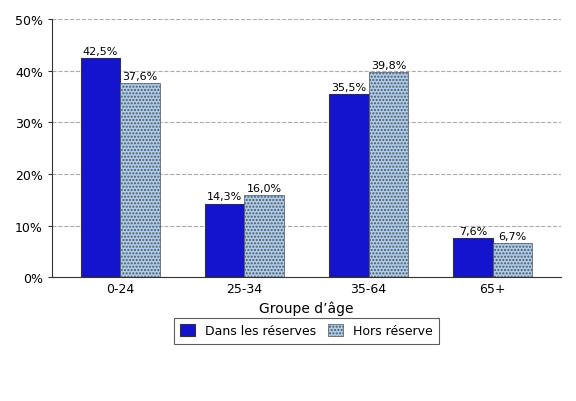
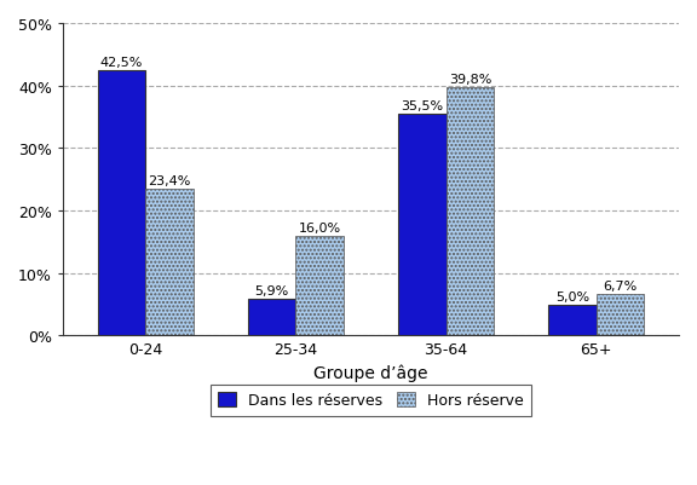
Hors réserve/0-24: 37,6% -> 23,4%
Dans les réserves/25-34: 14,3% -> 5,9%
Dans les réserves/65+: 7,6% -> 5,0%
